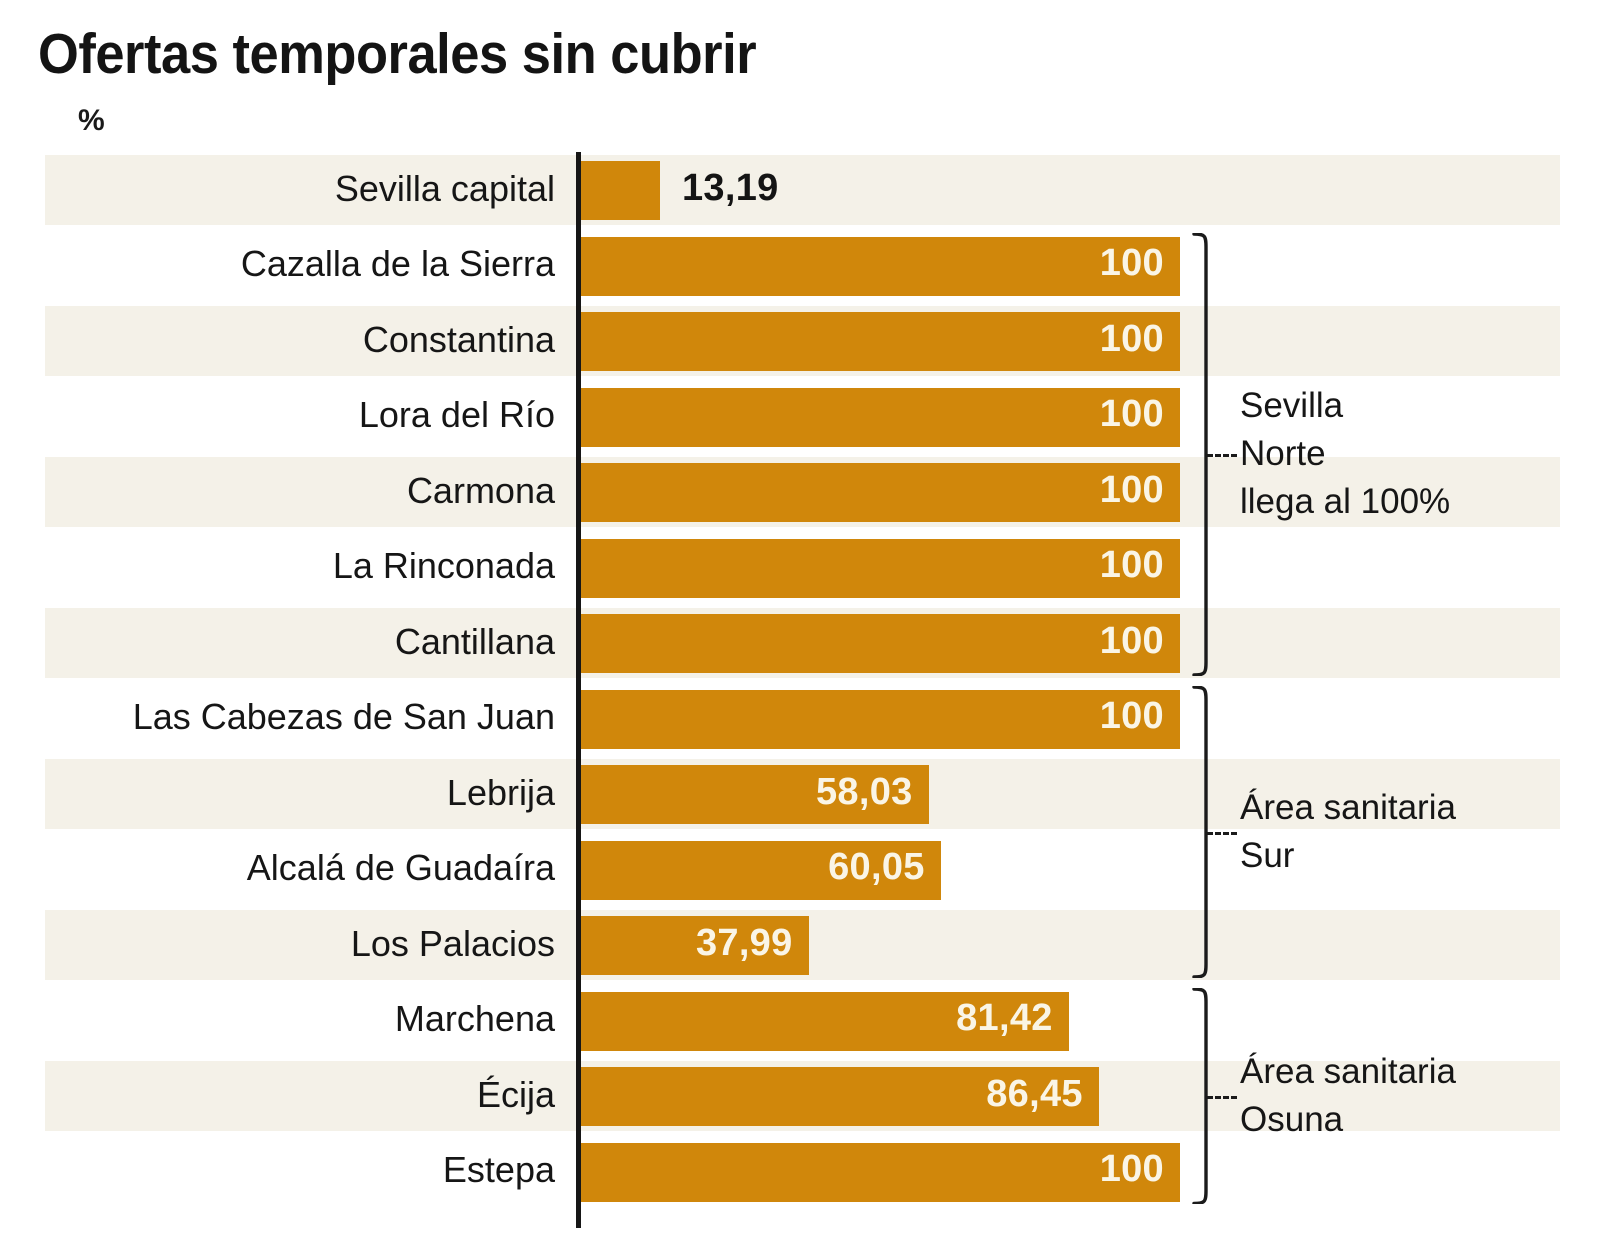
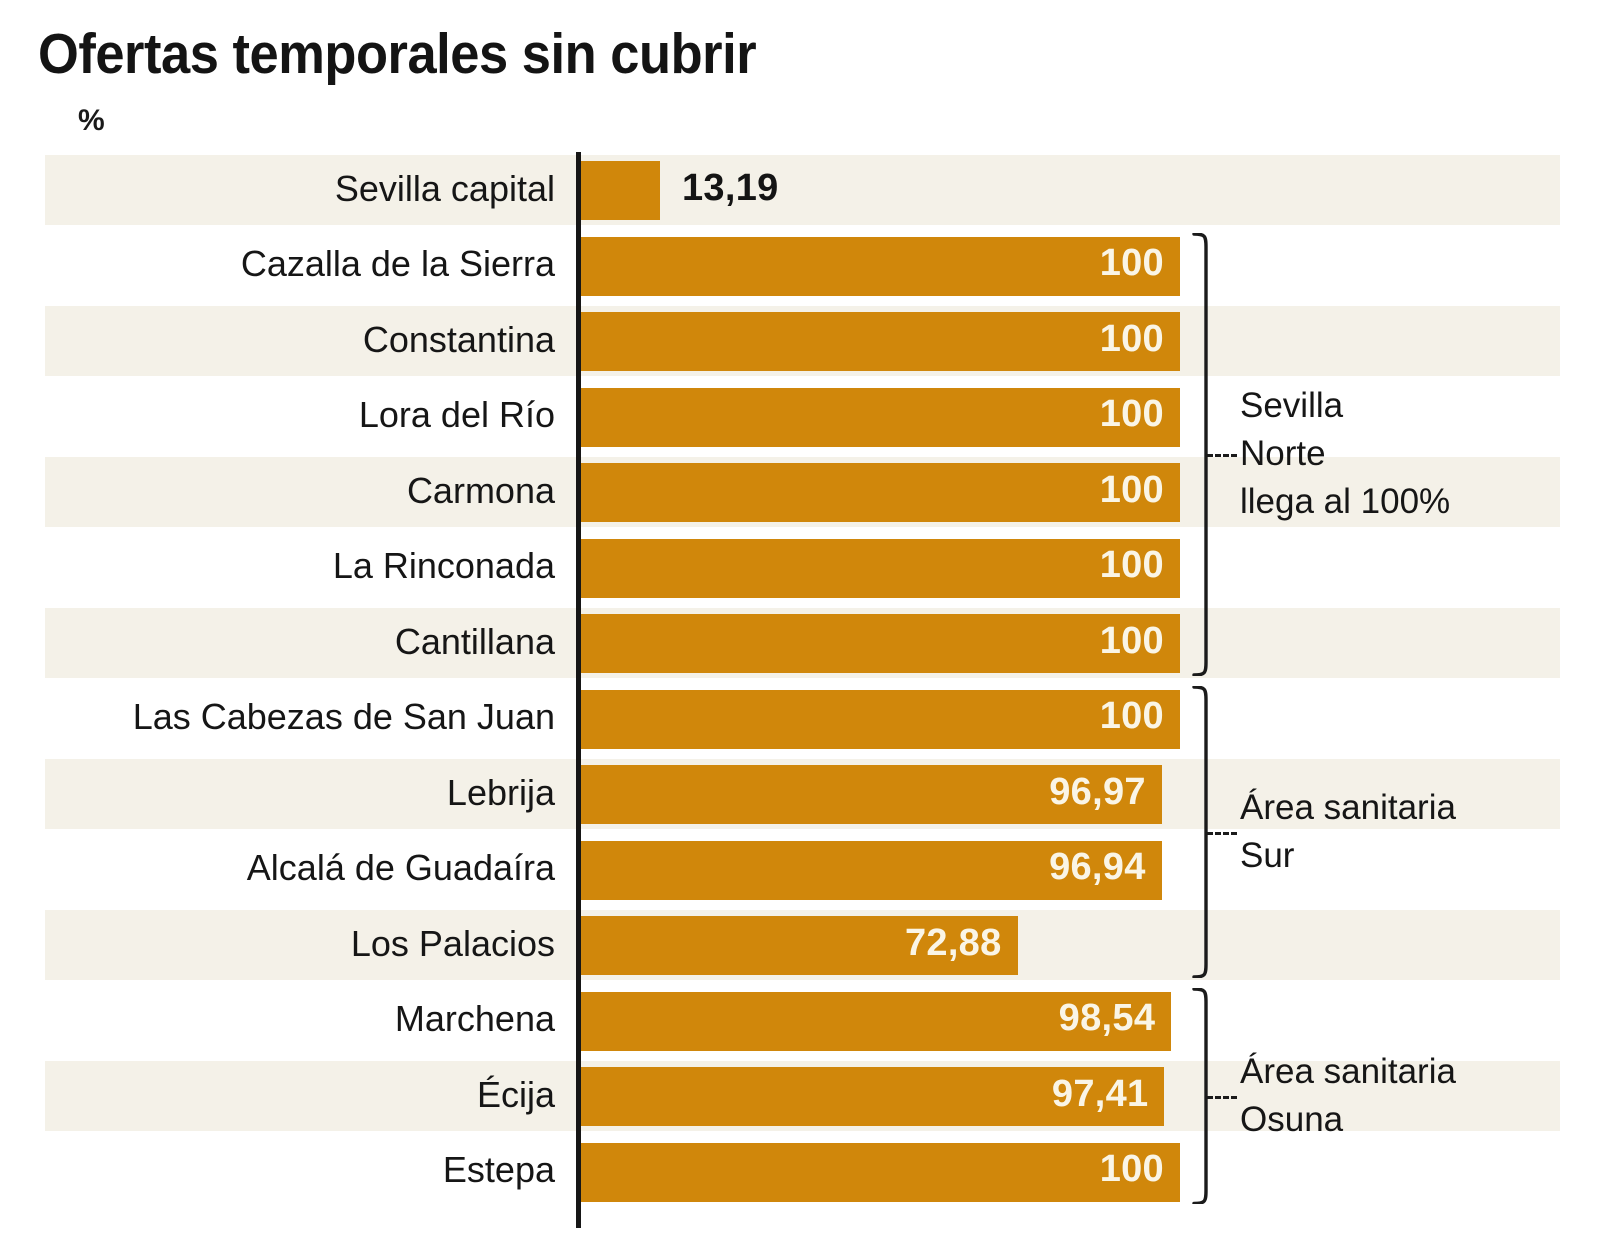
Lebrija: 58,03 -> 96,97
Alcalá de Guadaíra: 60,05 -> 96,94
Los Palacios: 37,99 -> 72,88
Marchena: 81,42 -> 98,54
Écija: 86,45 -> 97,41
